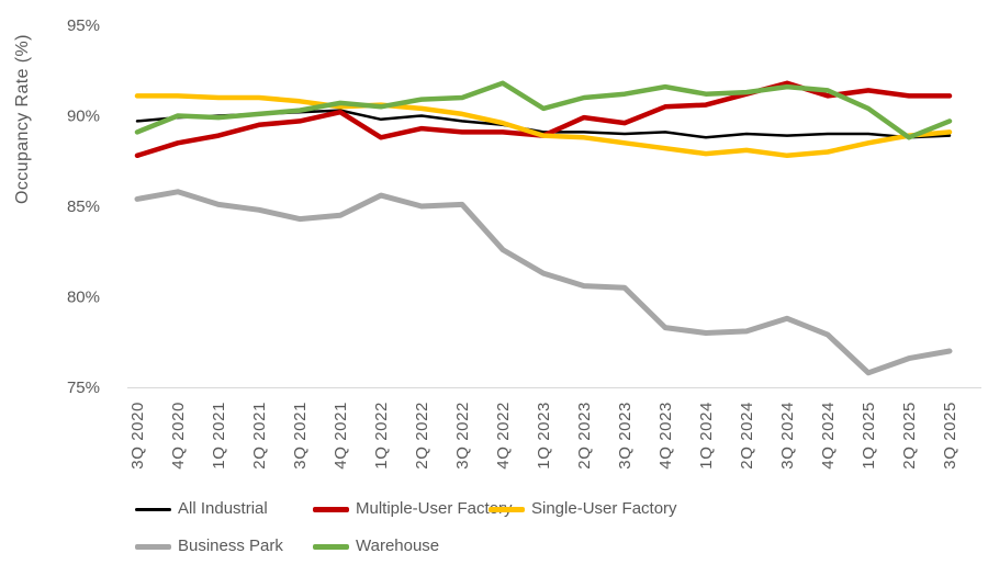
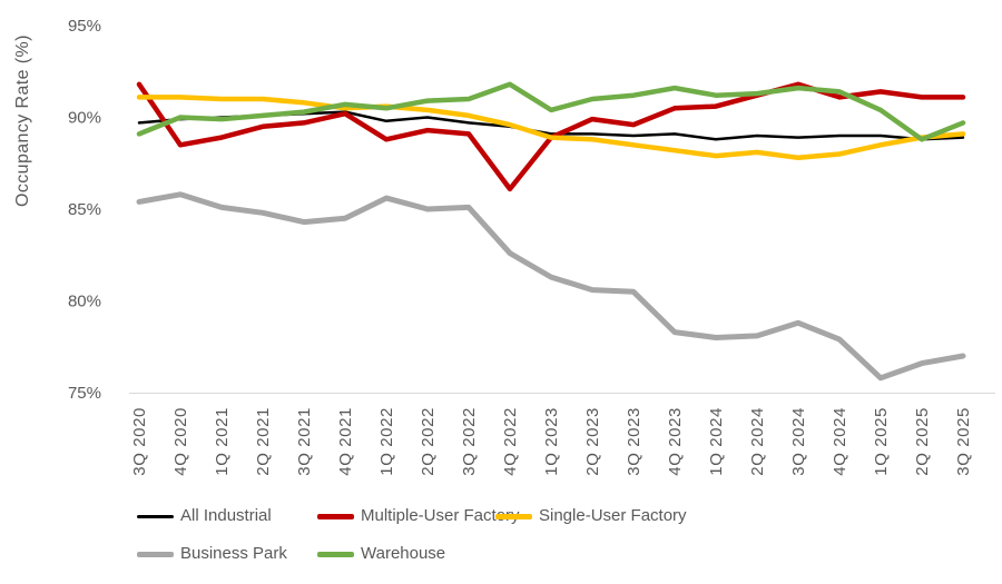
Multiple-User Factory/3Q 2020: 87.8% -> 91.8%
Multiple-User Factory/4Q 2022: 89.1% -> 86.1%
